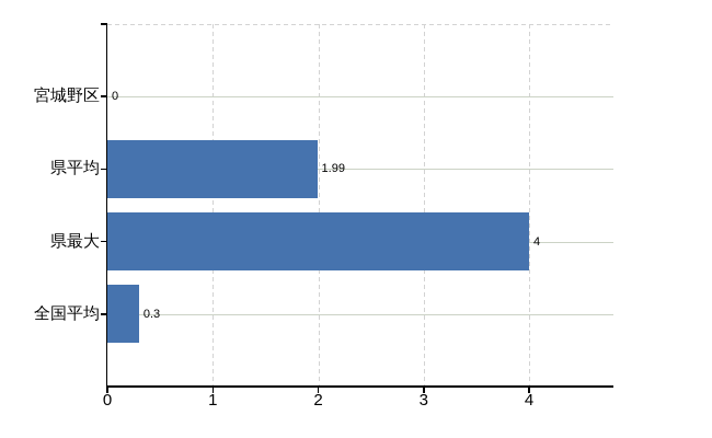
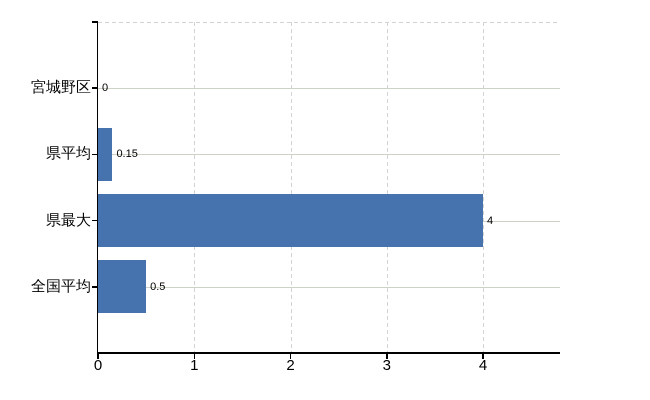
県平均: 1.99 -> 0.15
全国平均: 0.3 -> 0.5
